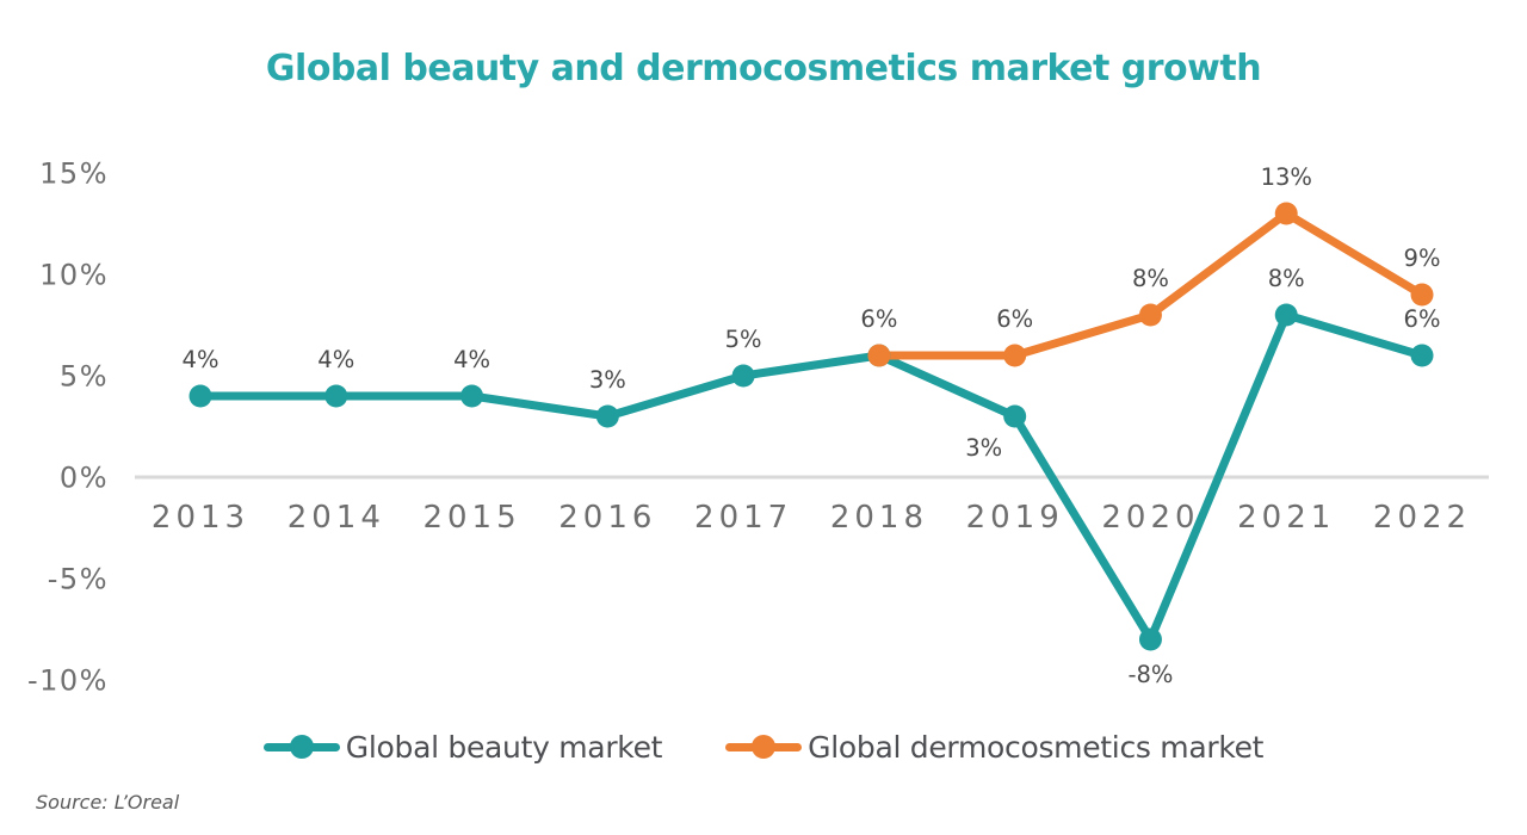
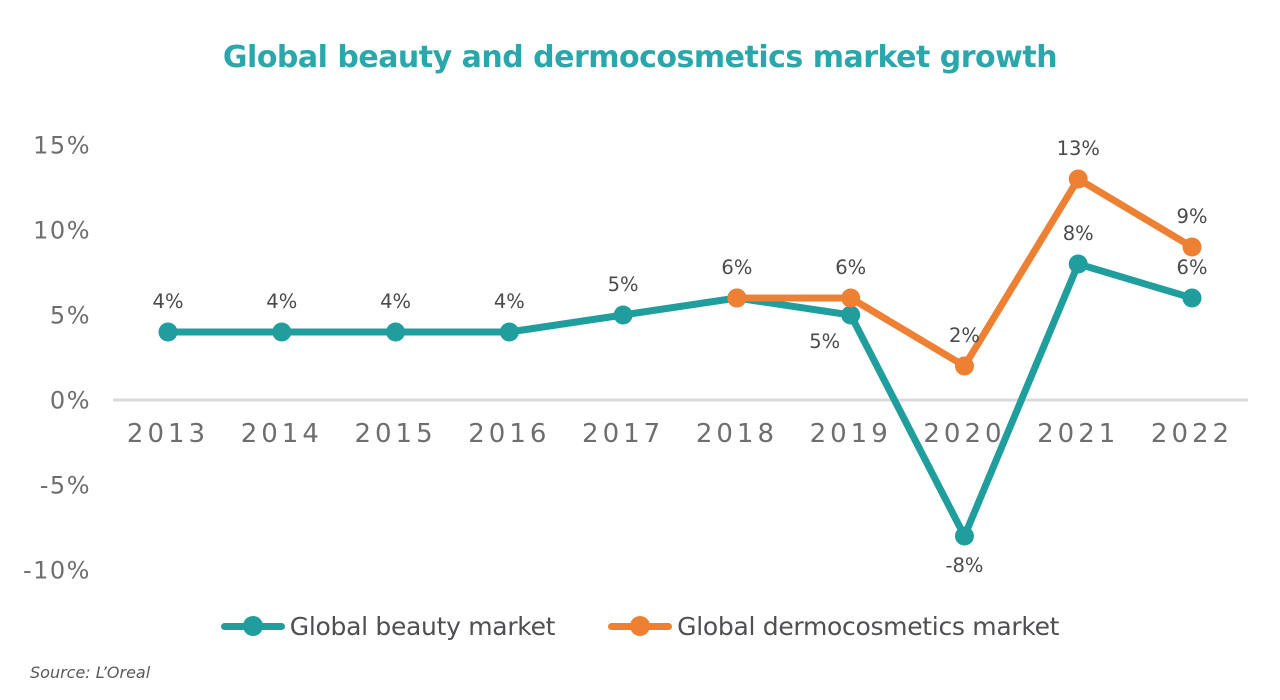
Global beauty market/2016: 3% -> 4%
Global beauty market/2019: 3% -> 5%
Global dermocosmetics market/2020: 8% -> 2%
